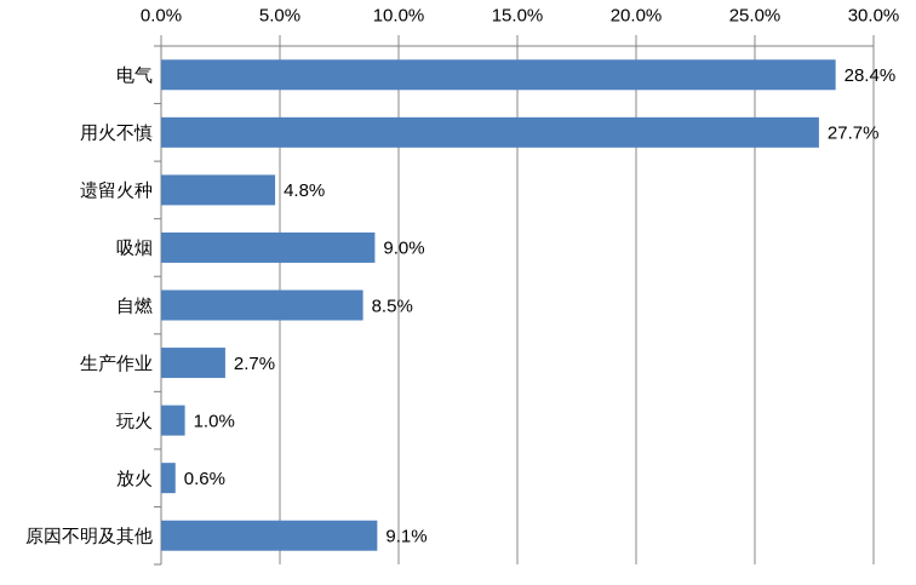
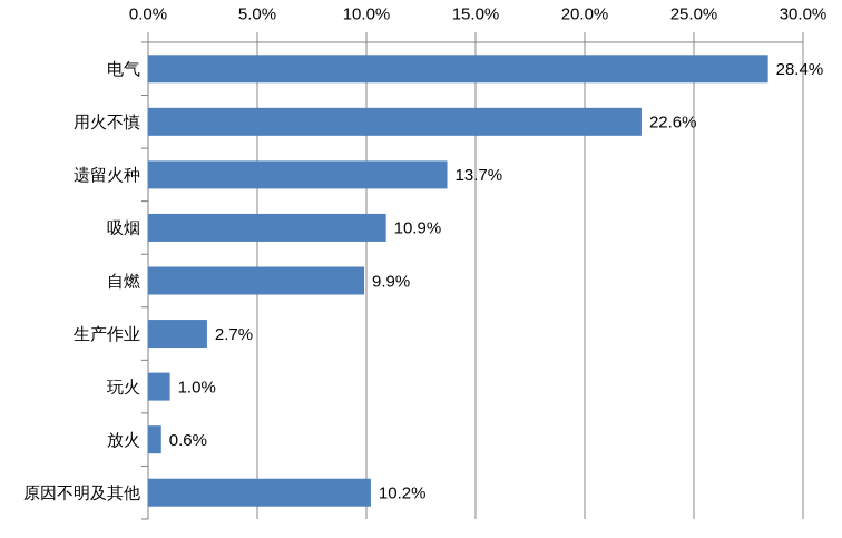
用火不慎: 27.7% -> 22.6%
遗留火种: 4.8% -> 13.7%
吸烟: 9.0% -> 10.9%
自燃: 8.5% -> 9.9%
原因不明及其他: 9.1% -> 10.2%
